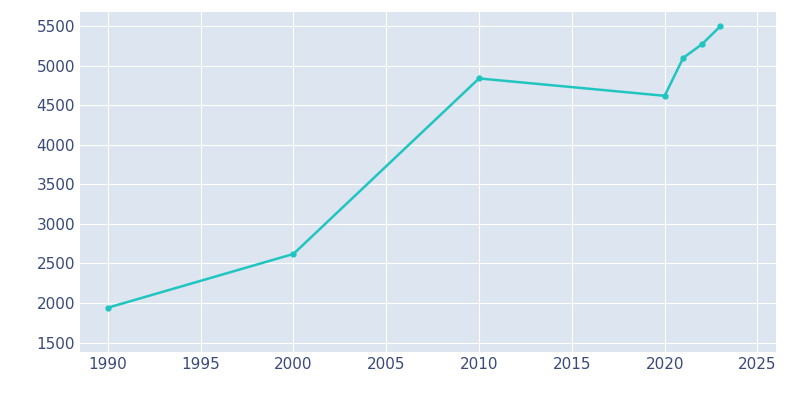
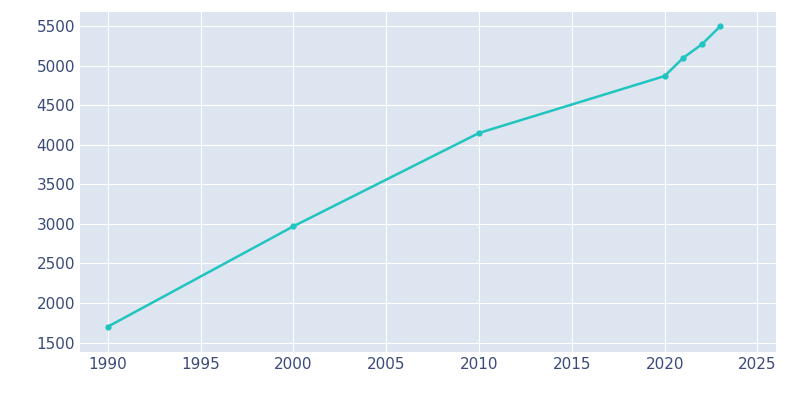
1990: 1940 -> 1700
2000: 2620 -> 2970
2010: 4840 -> 4150
2020: 4620 -> 4870
